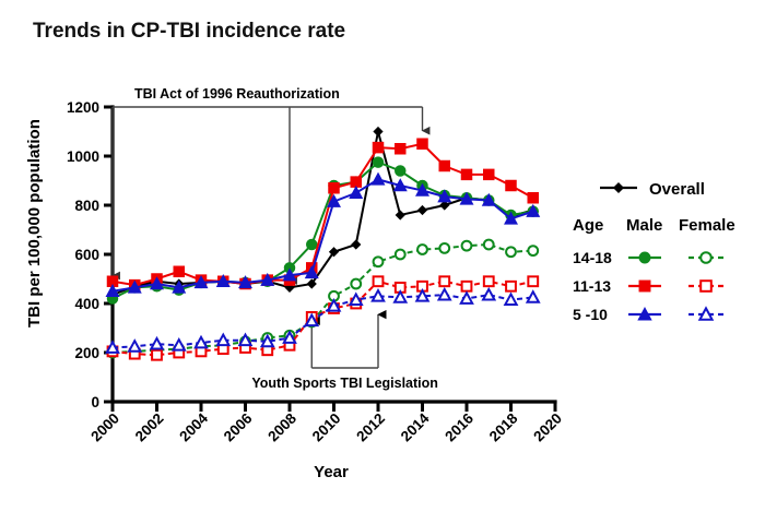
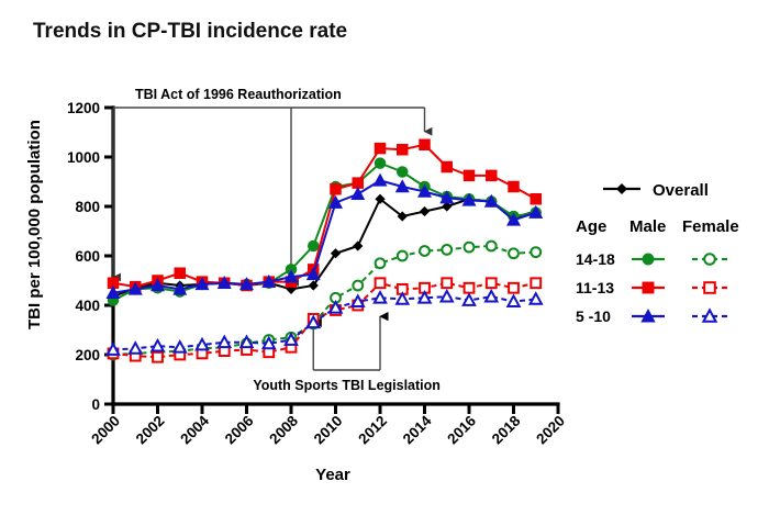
Overall/2012: 1100 -> 830
